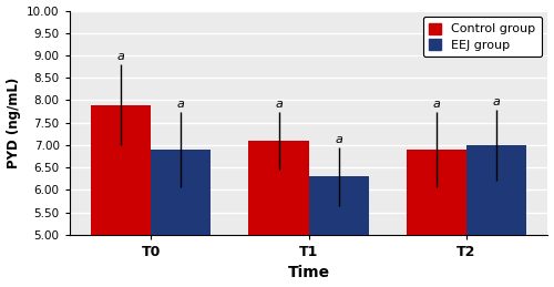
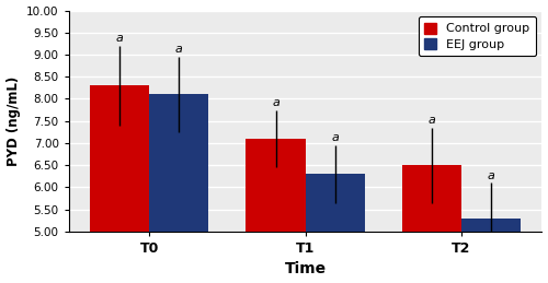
Control group/T0: 7.9 -> 8.3
EEJ group/T0: 6.9 -> 8.1
Control group/T2: 6.9 -> 6.5
EEJ group/T2: 7.0 -> 5.3
